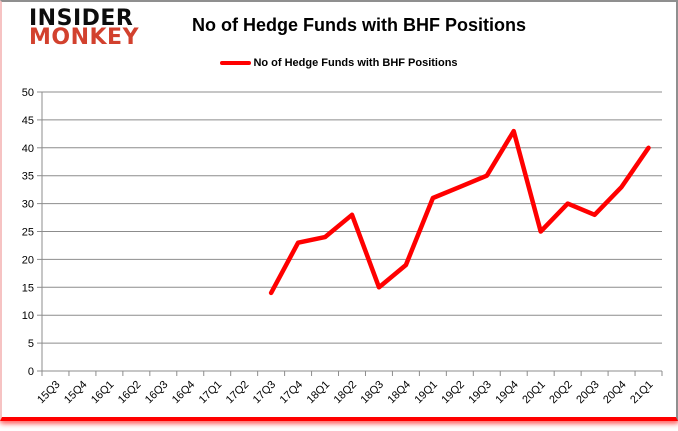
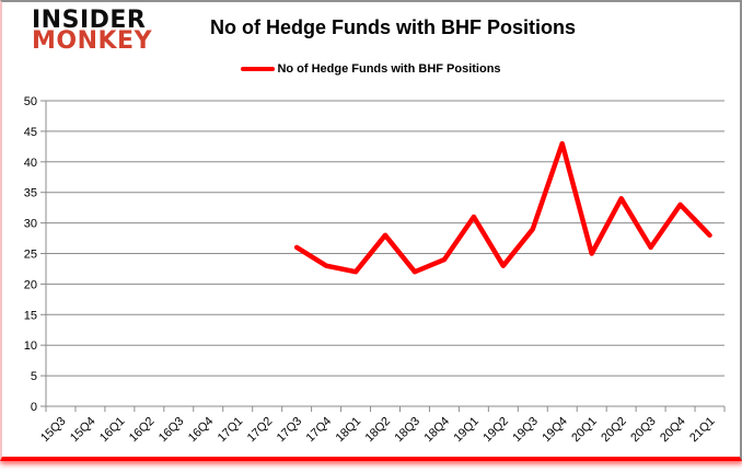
17Q3: 14 -> 26
18Q1: 24 -> 22
18Q3: 15 -> 22
18Q4: 19 -> 24
19Q2: 33 -> 23
19Q3: 35 -> 29
20Q2: 30 -> 34
20Q3: 28 -> 26
21Q1: 40 -> 28
